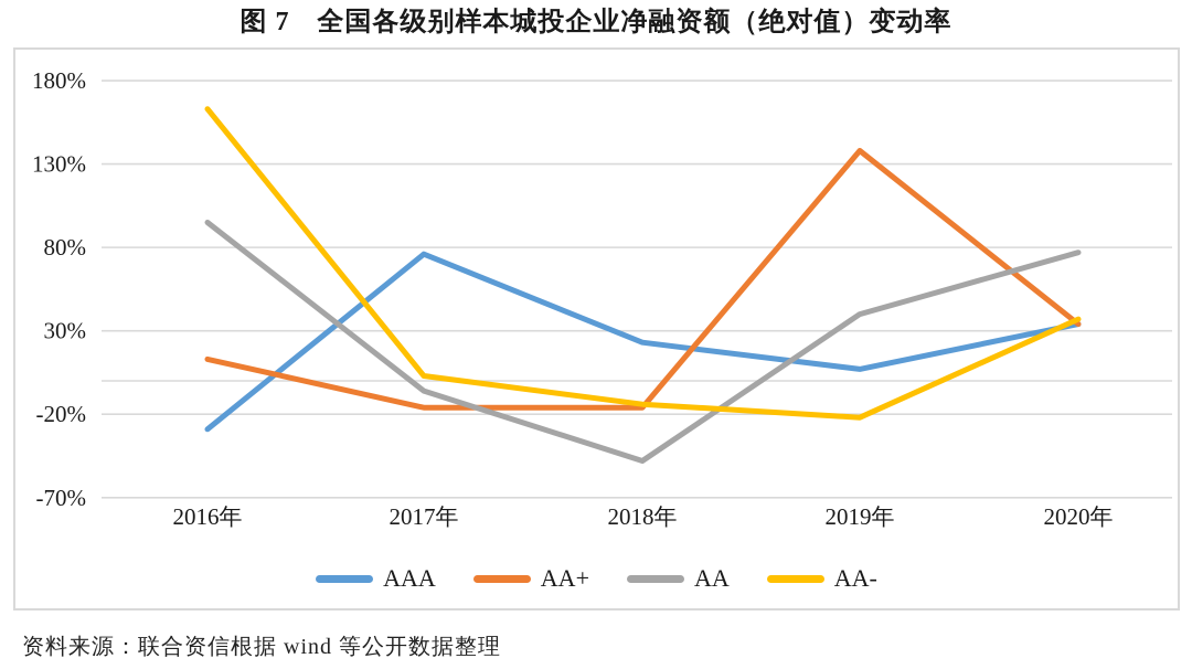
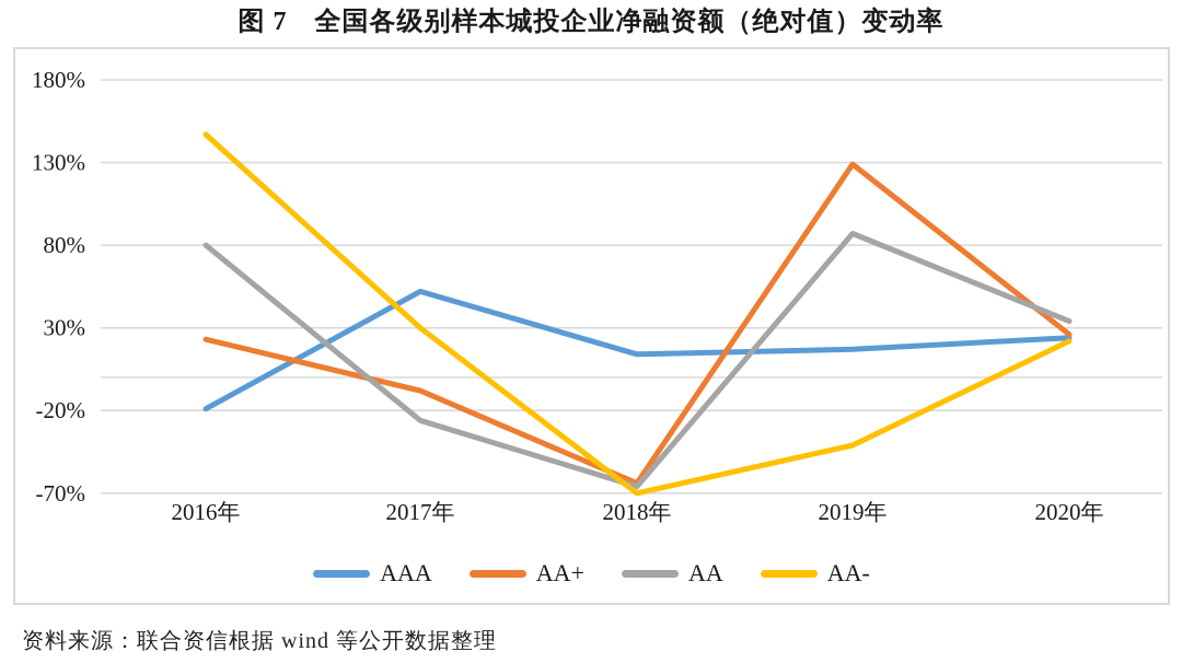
AAA/2016年: -29% -> -19%
AA+/2016年: 13% -> 23%
AA/2016年: 95% -> 80%
AA-/2016年: 163% -> 147%
AAA/2017年: 76% -> 52%
AA+/2017年: -16% -> -8%
AA/2017年: -6% -> -26%
AA-/2017年: 3% -> 30%
AAA/2018年: 23% -> 14%
AA+/2018年: -16% -> -64%
AA/2018年: -48% -> -66%
AA-/2018年: -14% -> -70%
AAA/2019年: 7% -> 17%
AA+/2019年: 138% -> 129%
AA/2019年: 40% -> 87%
AA-/2019年: -22% -> -41%
AAA/2020年: 34% -> 24%
AA+/2020年: 34% -> 26%
AA/2020年: 77% -> 34%
AA-/2020年: 37% -> 22%
